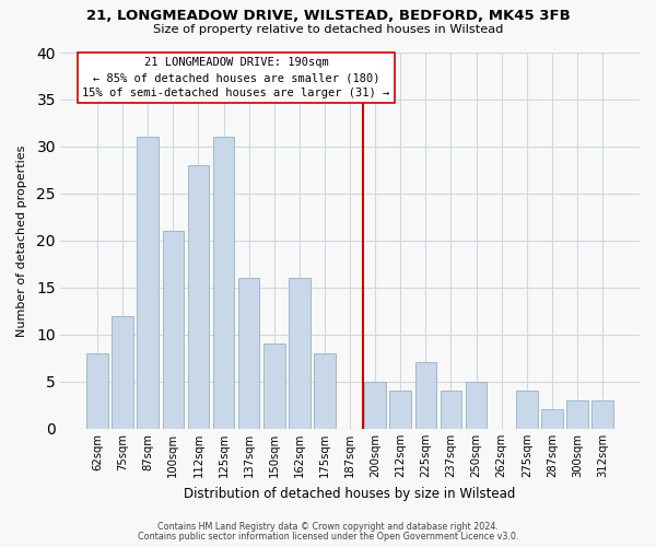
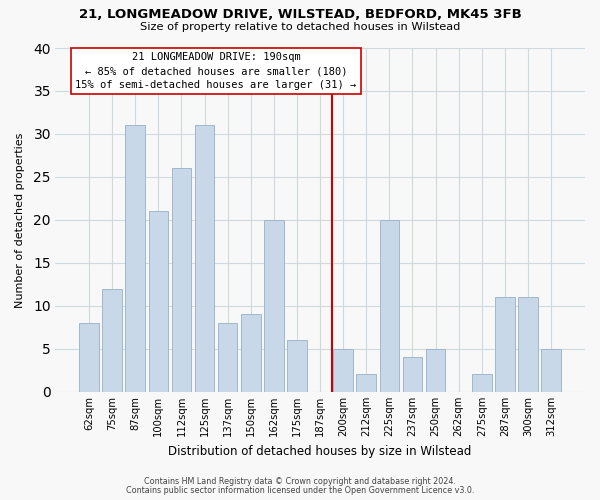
112sqm: 28 -> 26
137sqm: 16 -> 8
162sqm: 16 -> 20
175sqm: 8 -> 6
212sqm: 4 -> 2
225sqm: 7 -> 20
275sqm: 4 -> 2
287sqm: 2 -> 11
300sqm: 3 -> 11
312sqm: 3 -> 5
